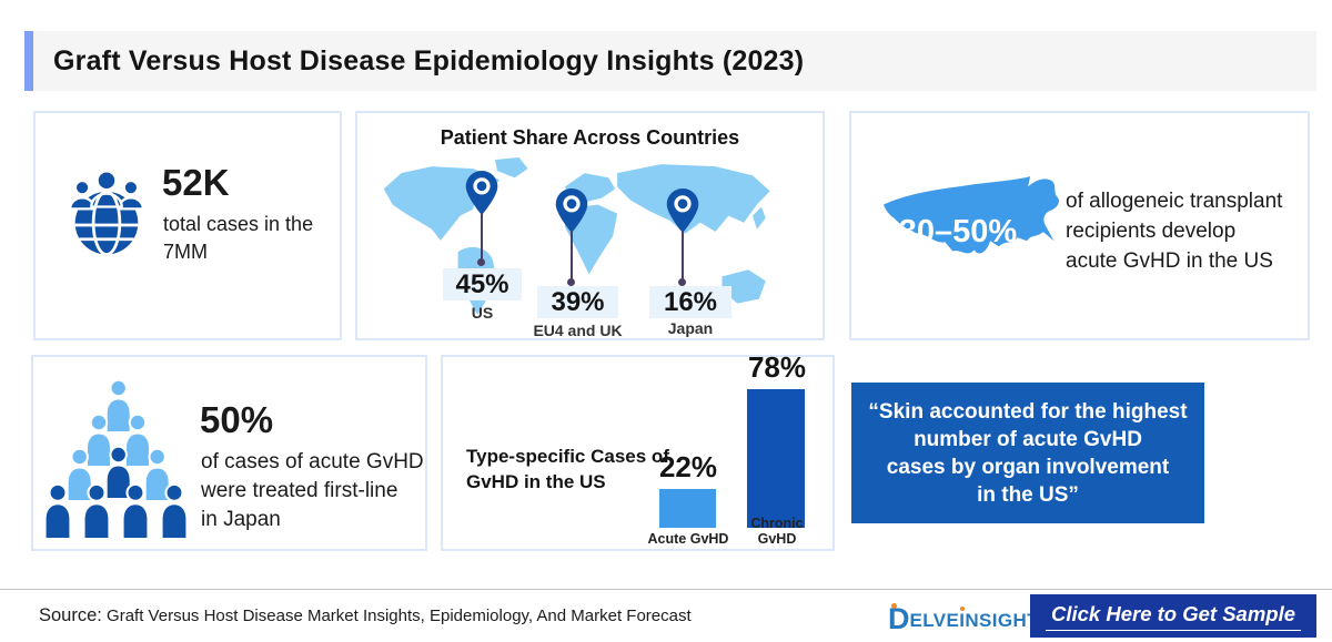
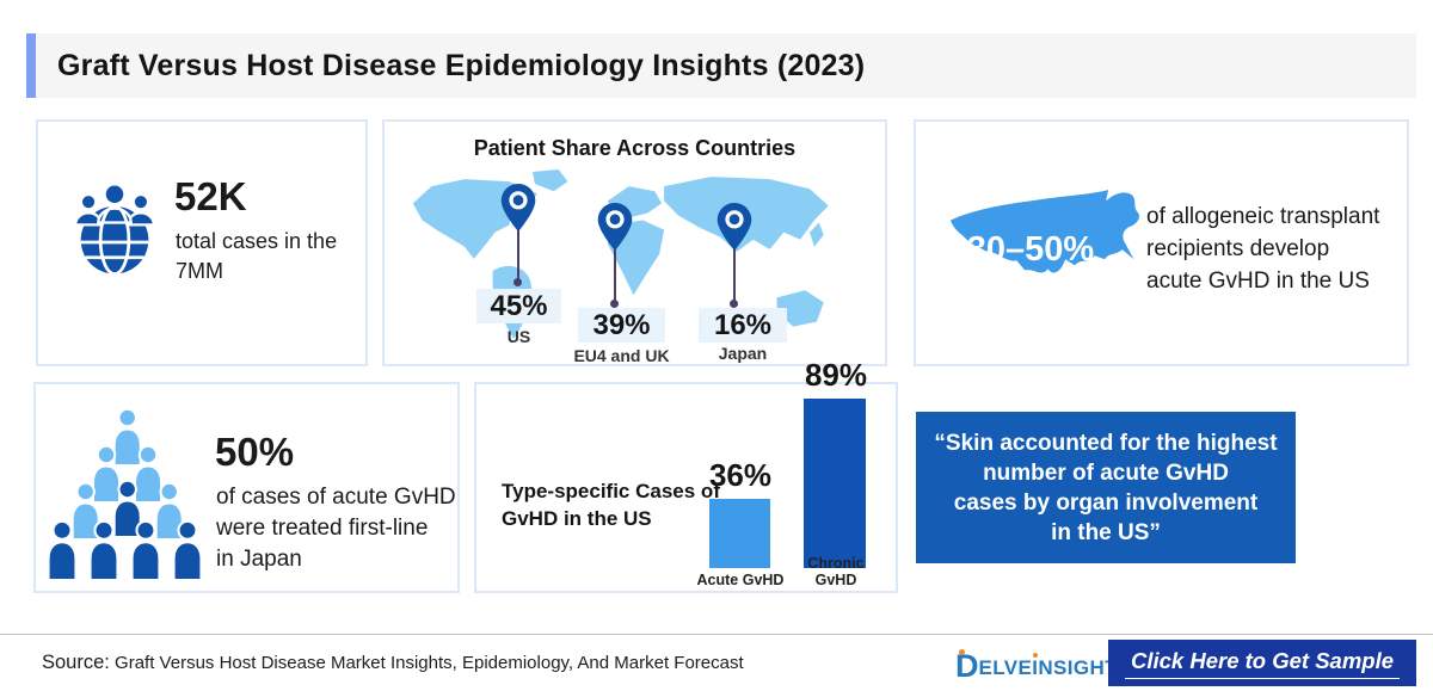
Acute GvHD: 22% -> 36%
Chronic GvHD: 78% -> 89%
